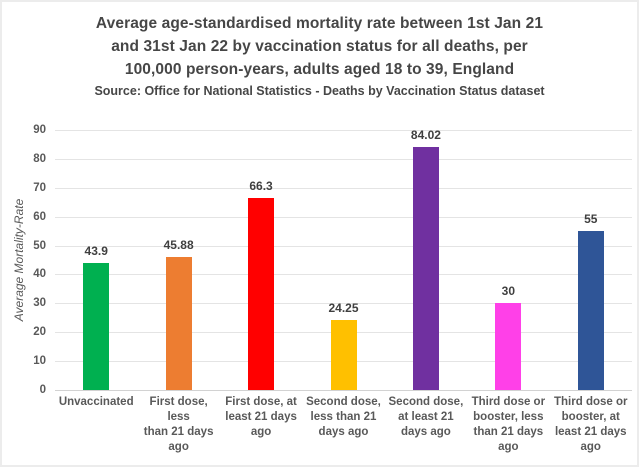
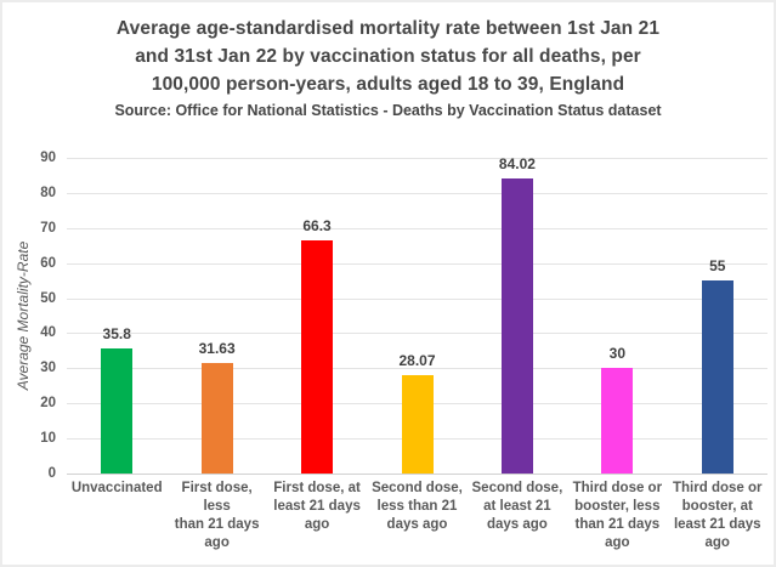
Unvaccinated: 43.9 -> 35.8
First dose, less than 21 days ago: 45.88 -> 31.63
Second dose, less than 21 days ago: 24.25 -> 28.07
